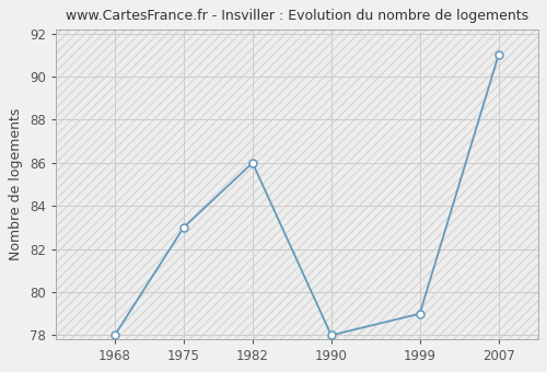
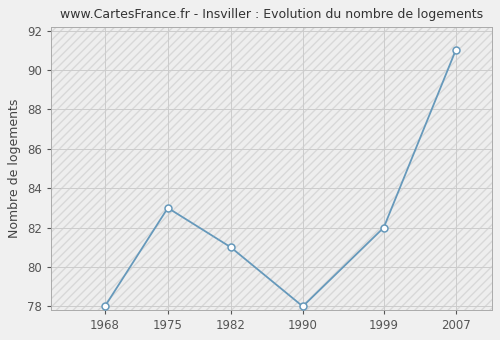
1982: 86 -> 81
1999: 79 -> 82
